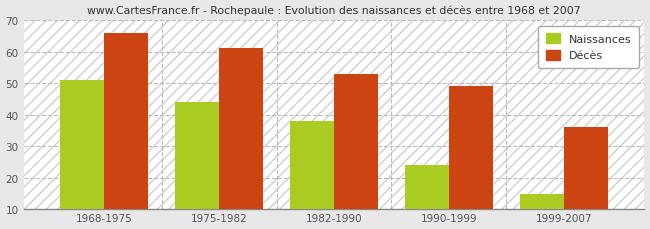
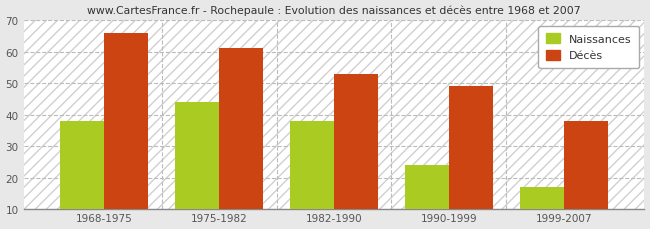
Naissances/1968-1975: 51 -> 38
Naissances/1999-2007: 15 -> 17
Décès/1999-2007: 36 -> 38
